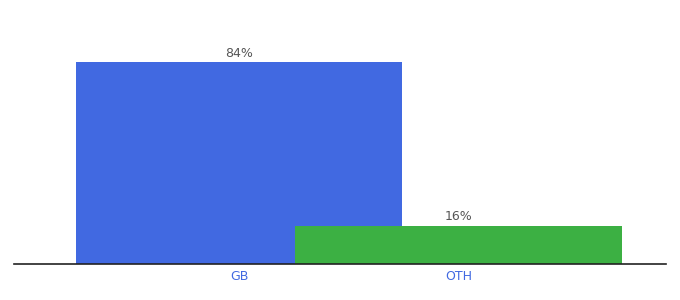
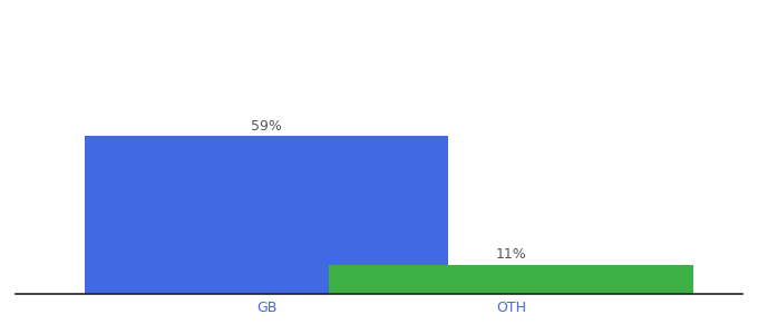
GB: 84% -> 59%
OTH: 16% -> 11%
